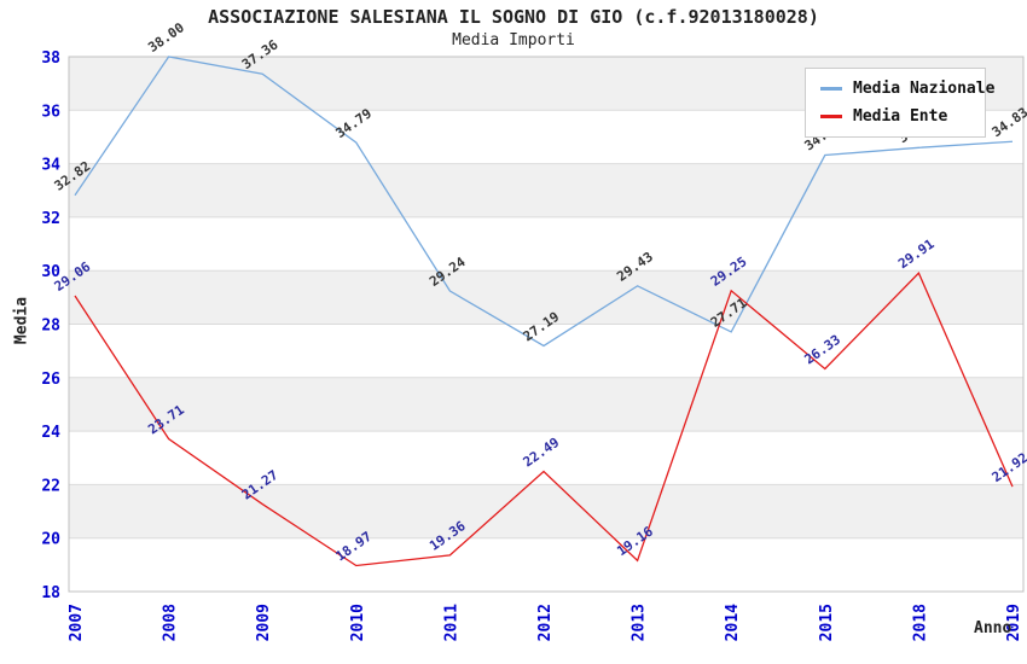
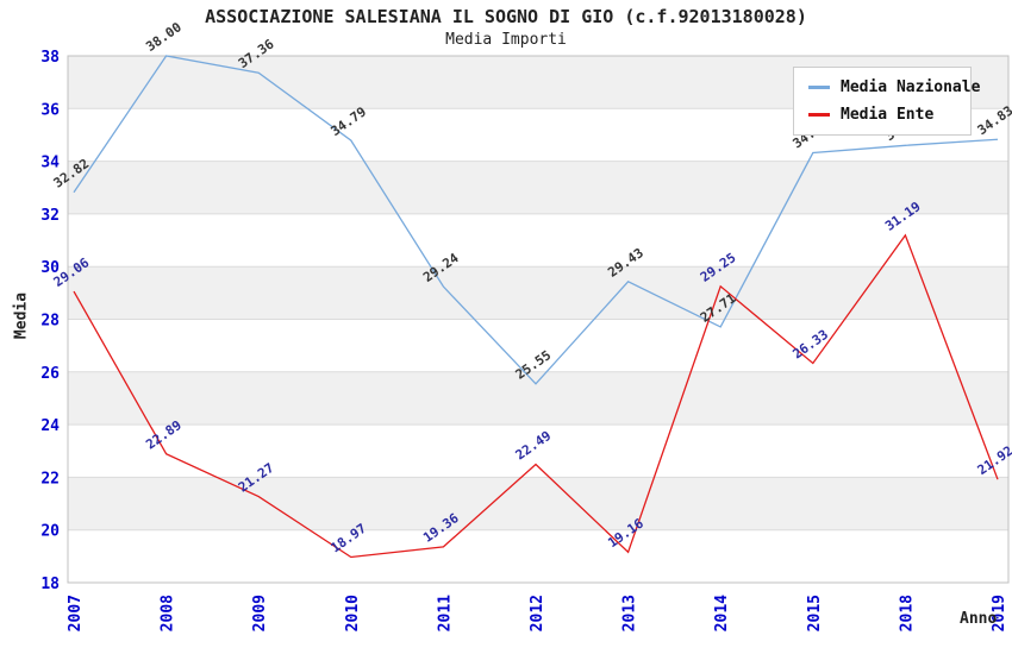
Media Ente/2008: 23.71 -> 22.89
Media Nazionale/2012: 27.19 -> 25.55
Media Ente/2018: 29.91 -> 31.19
